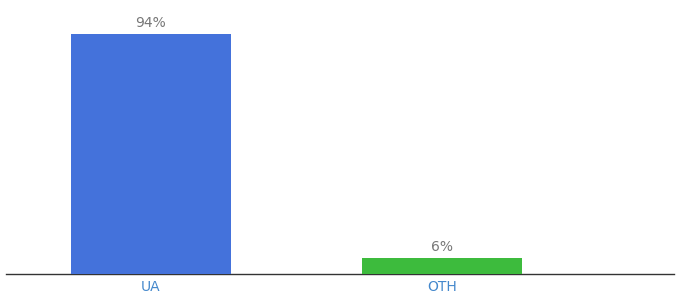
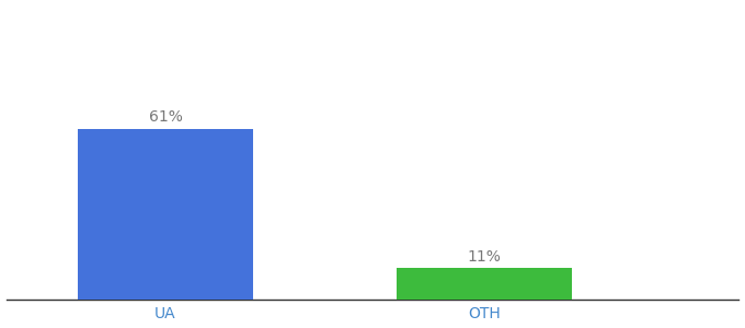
UA: 94% -> 61%
OTH: 6% -> 11%
